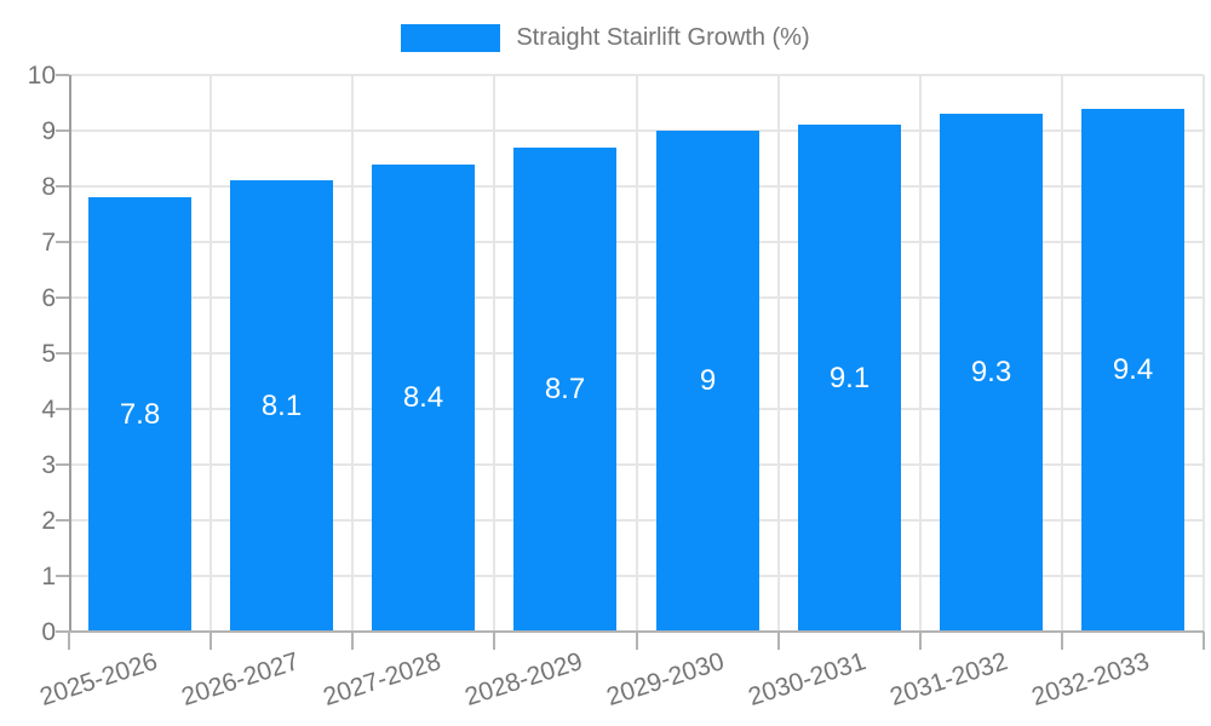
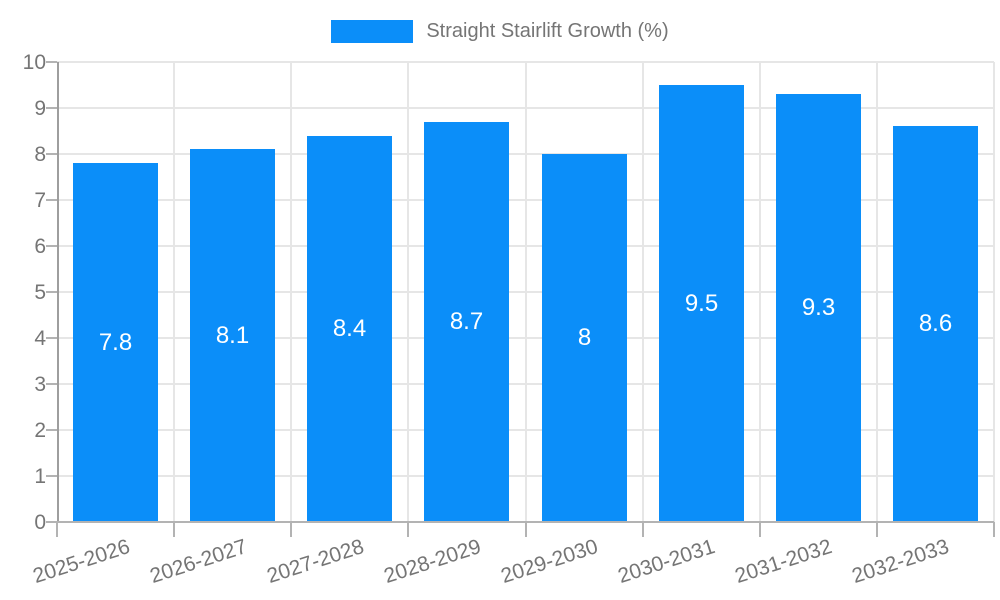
2029-2030: 9 -> 8
2030-2031: 9.1 -> 9.5
2032-2033: 9.4 -> 8.6
